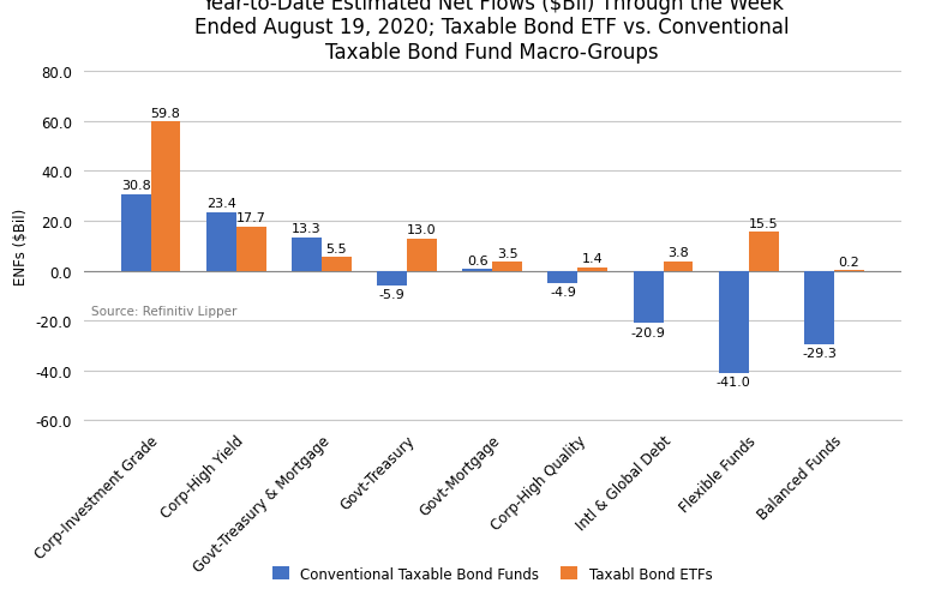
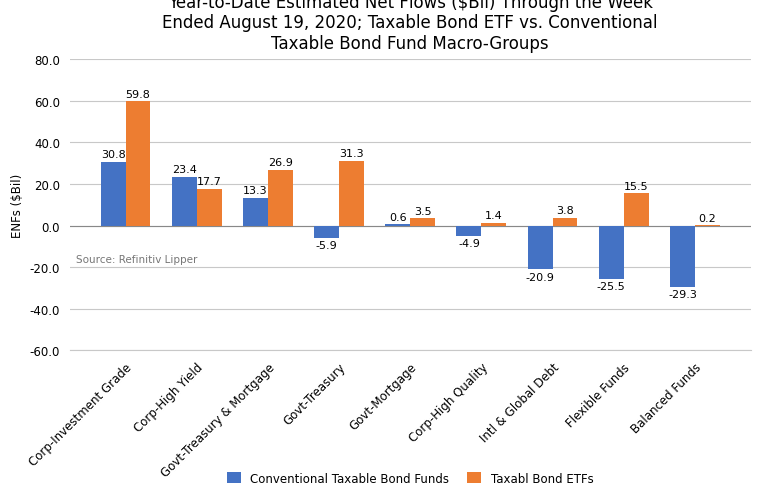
Taxabl Bond ETFs/Govt-Treasury & Mortgage: 5.5 -> 26.9
Taxabl Bond ETFs/Govt-Treasury: 13.0 -> 31.3
Conventional Taxable Bond Funds/Flexible Funds: -41.0 -> -25.5
